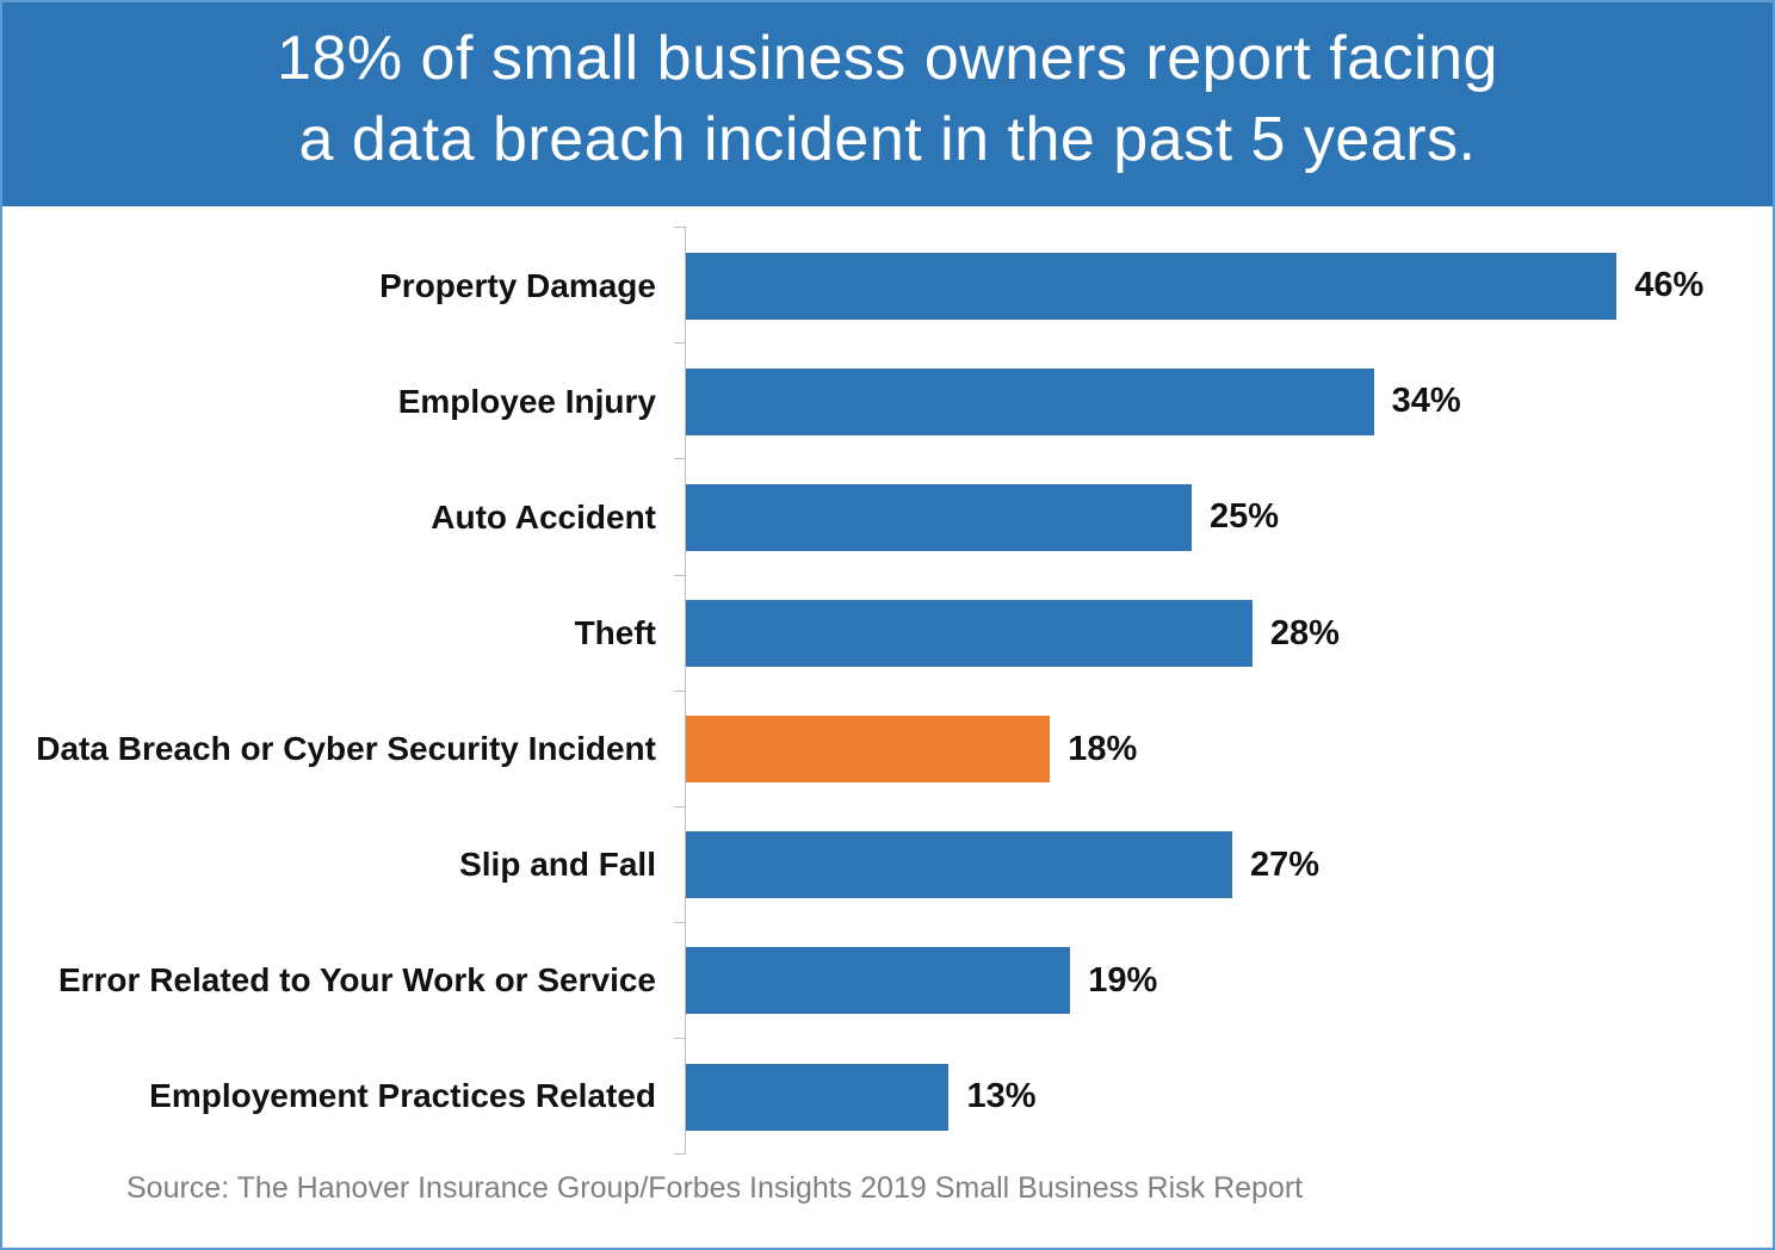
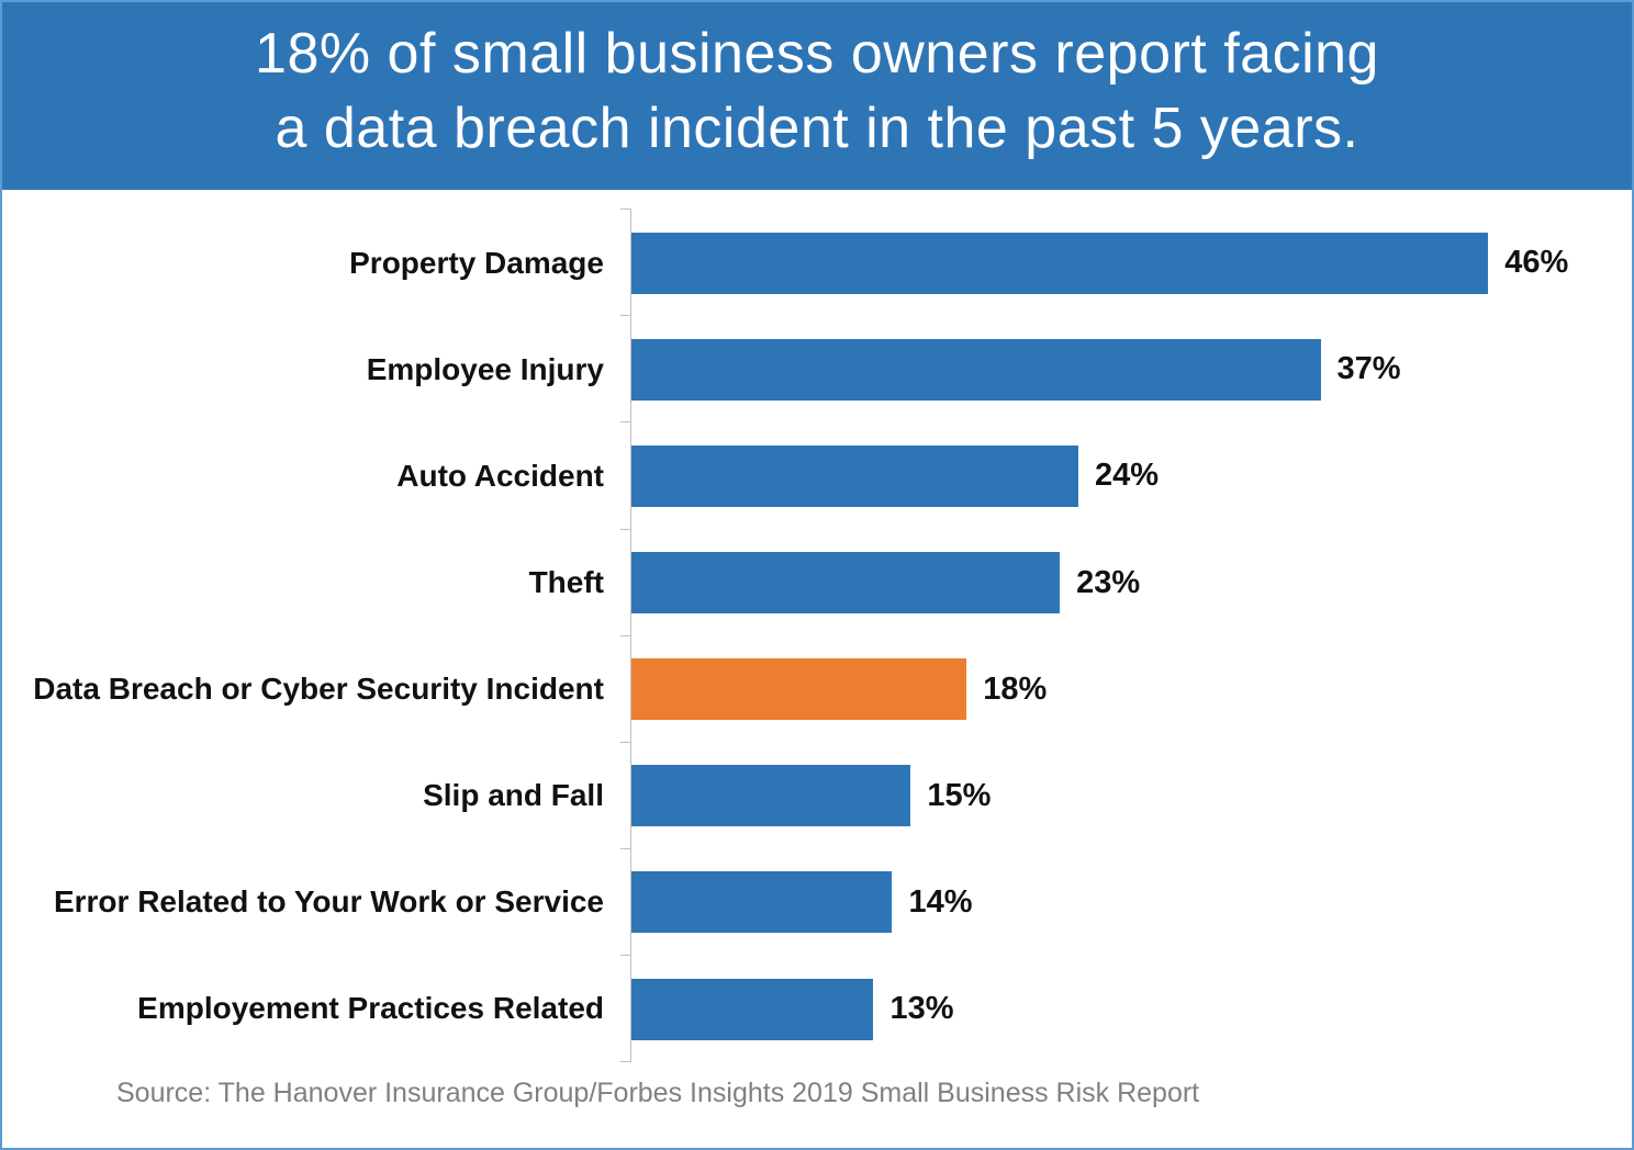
Employee Injury: 34% -> 37%
Auto Accident: 25% -> 24%
Theft: 28% -> 23%
Slip and Fall: 27% -> 15%
Error Related to Your Work or Service: 19% -> 14%
